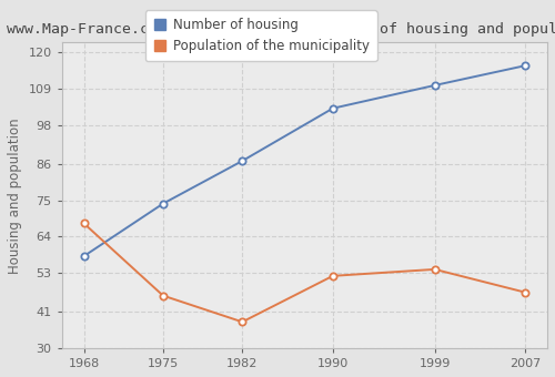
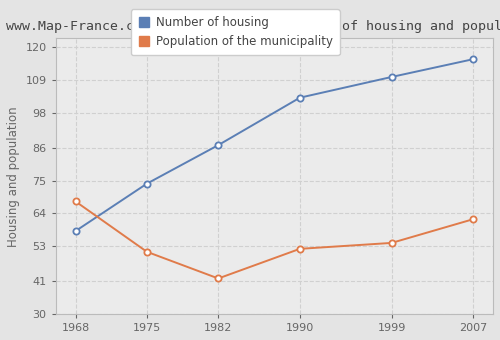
Population of the municipality/1975: 46 -> 51
Population of the municipality/1982: 38 -> 42
Population of the municipality/2007: 47 -> 62
